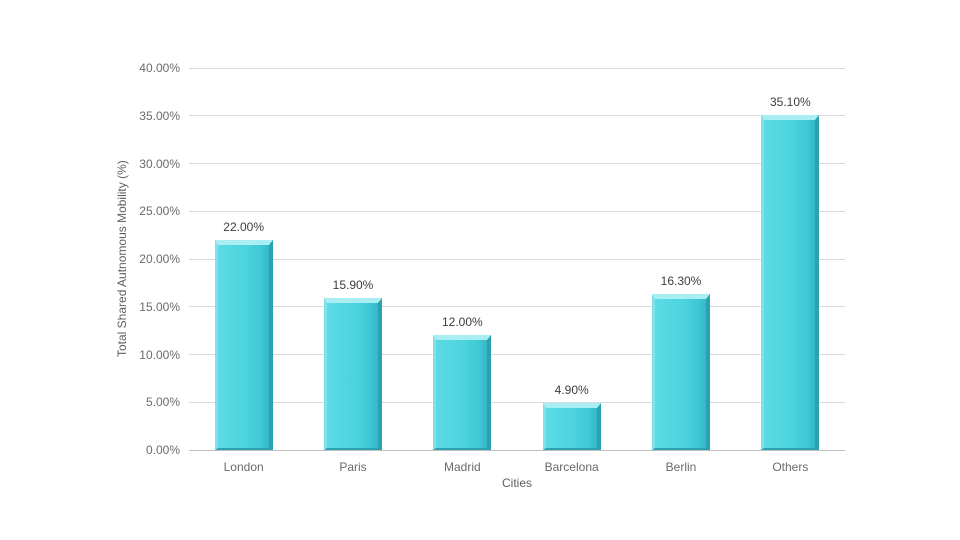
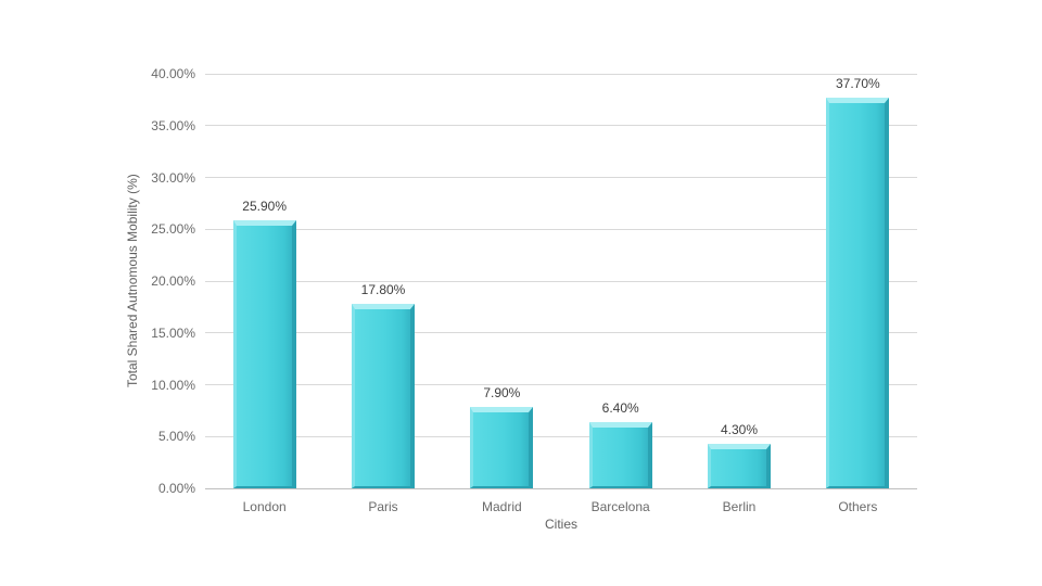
London: 22.00% -> 25.90%
Paris: 15.90% -> 17.80%
Madrid: 12.00% -> 7.90%
Barcelona: 4.90% -> 6.40%
Berlin: 16.30% -> 4.30%
Others: 35.10% -> 37.70%
